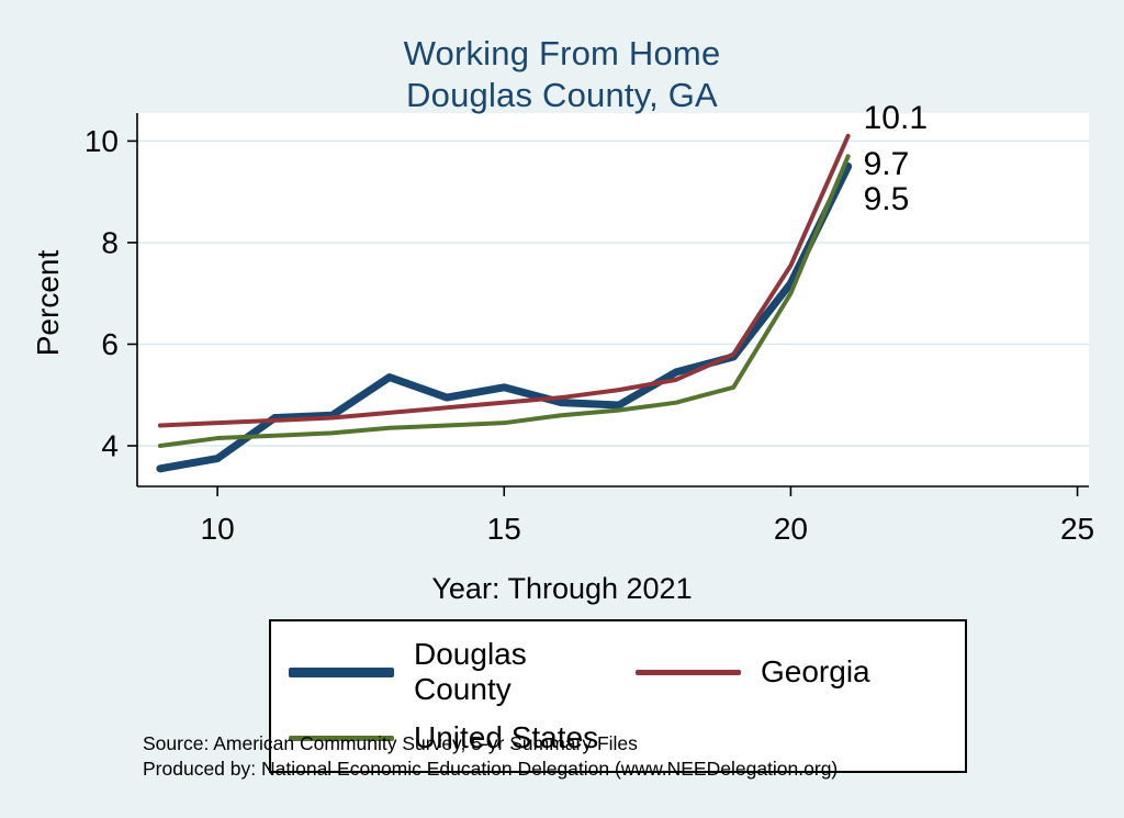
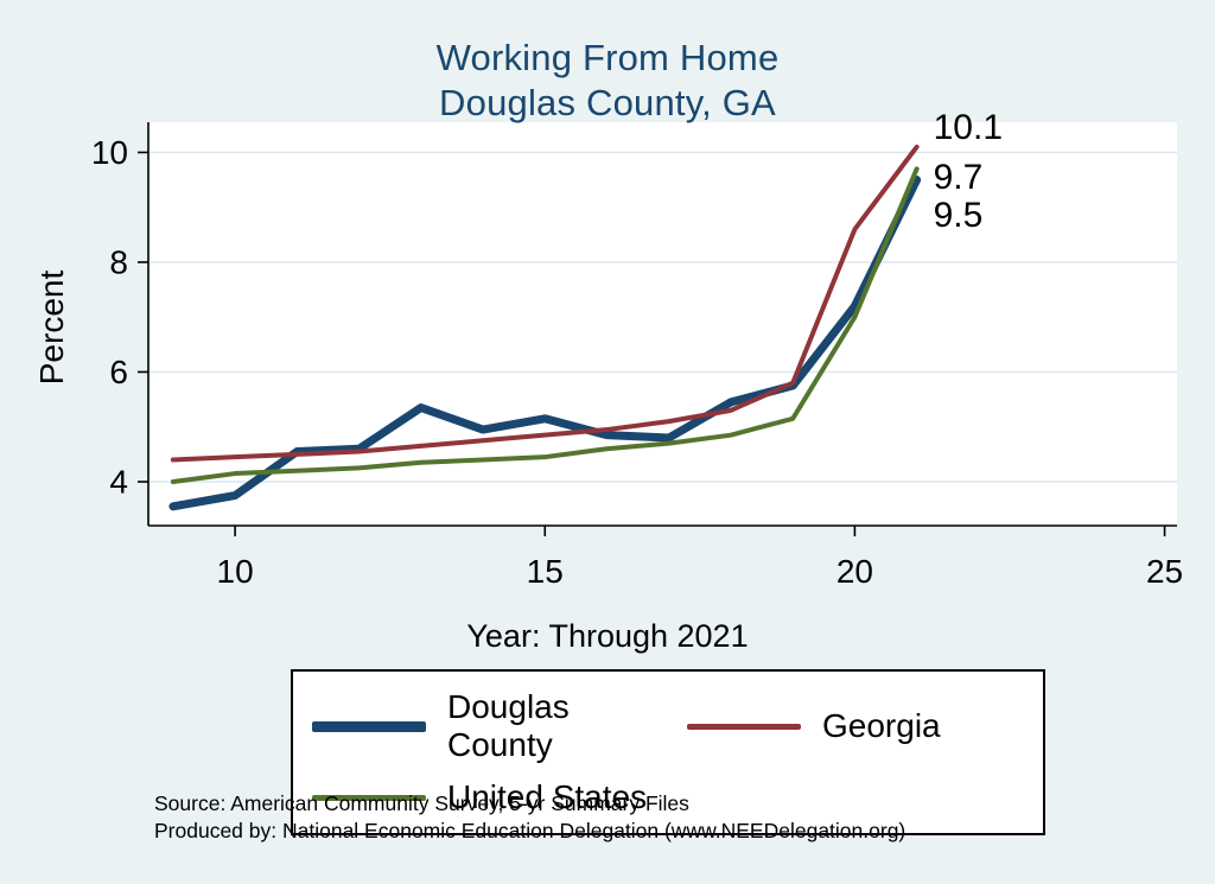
Georgia/20: 7.5 -> 8.6
